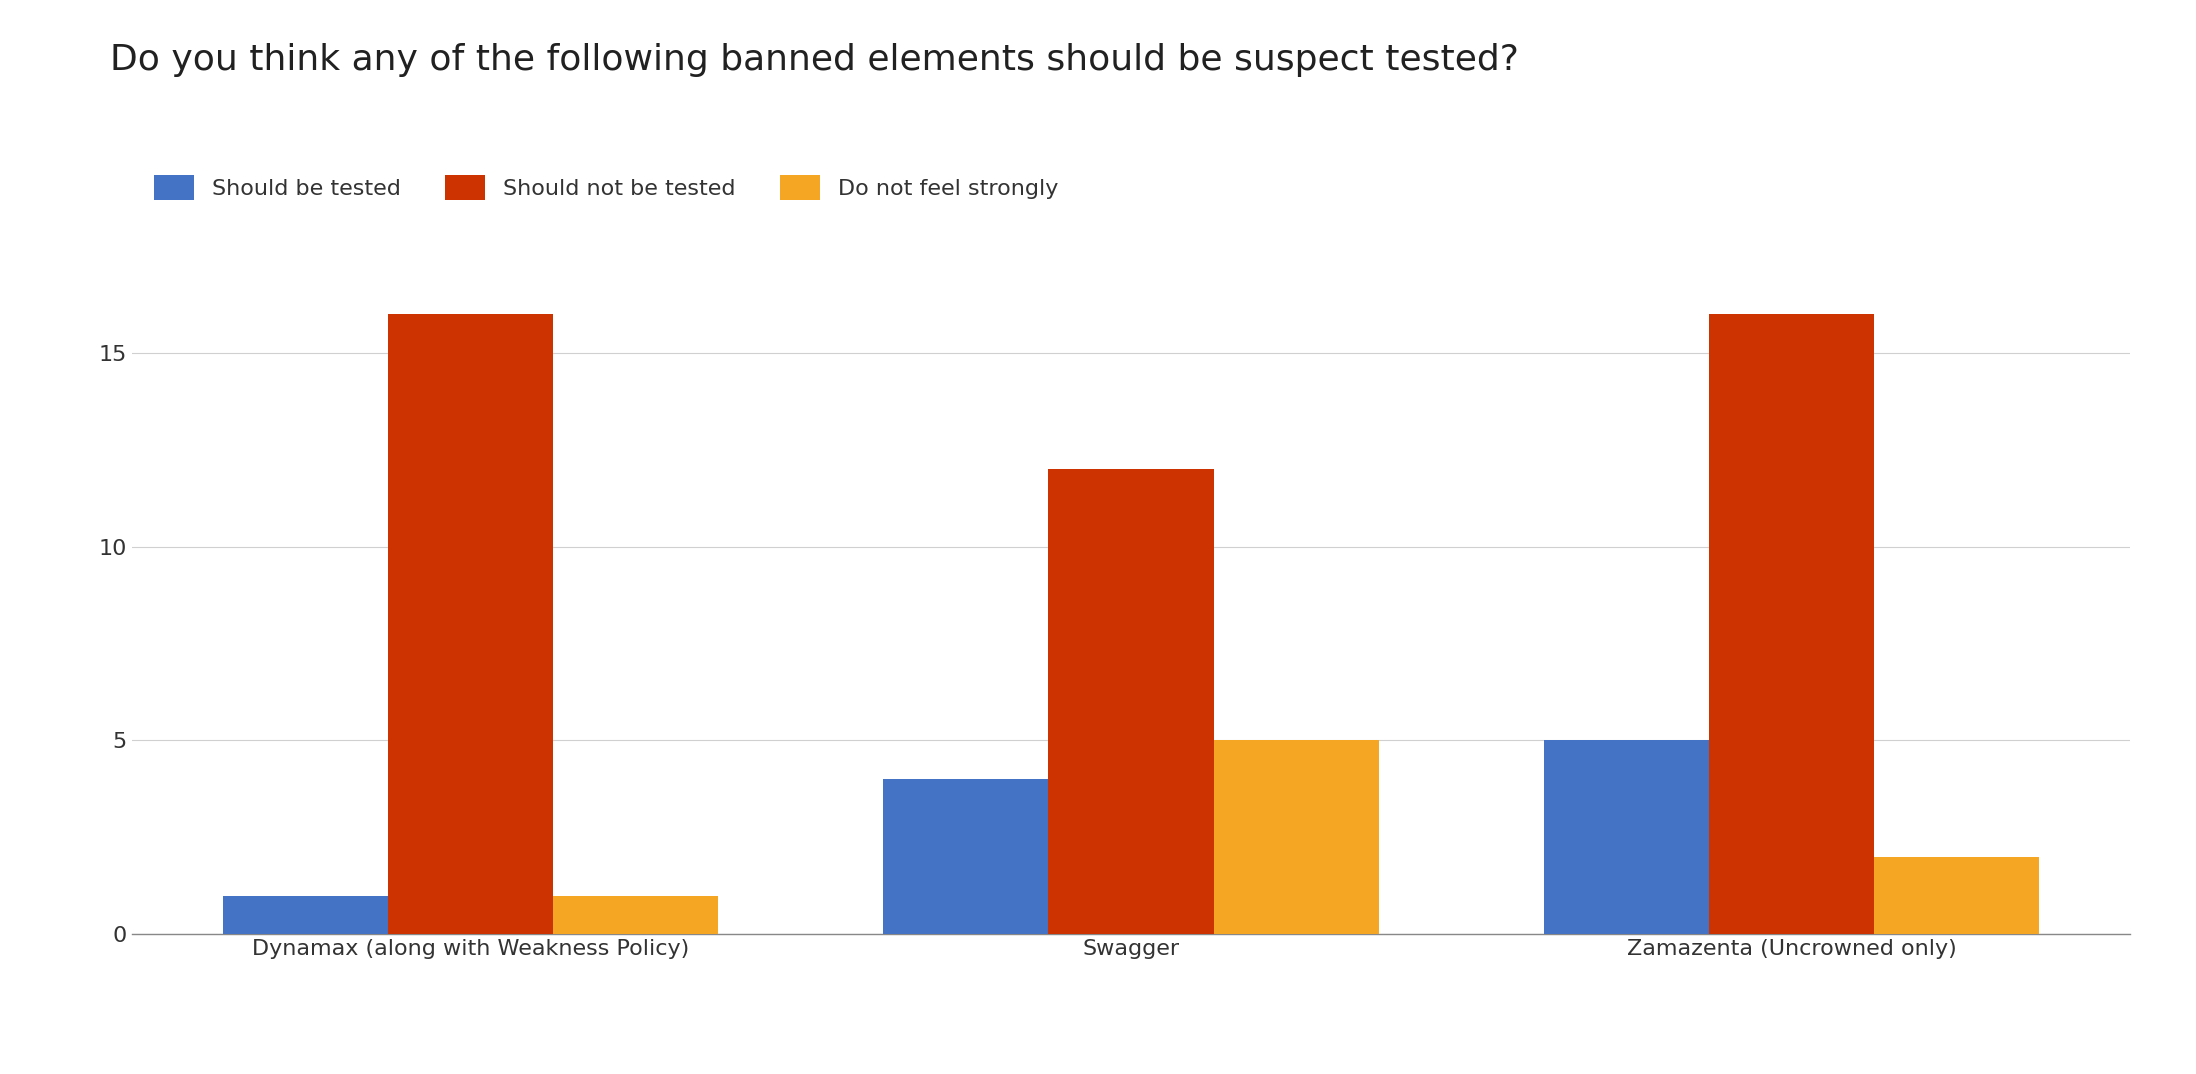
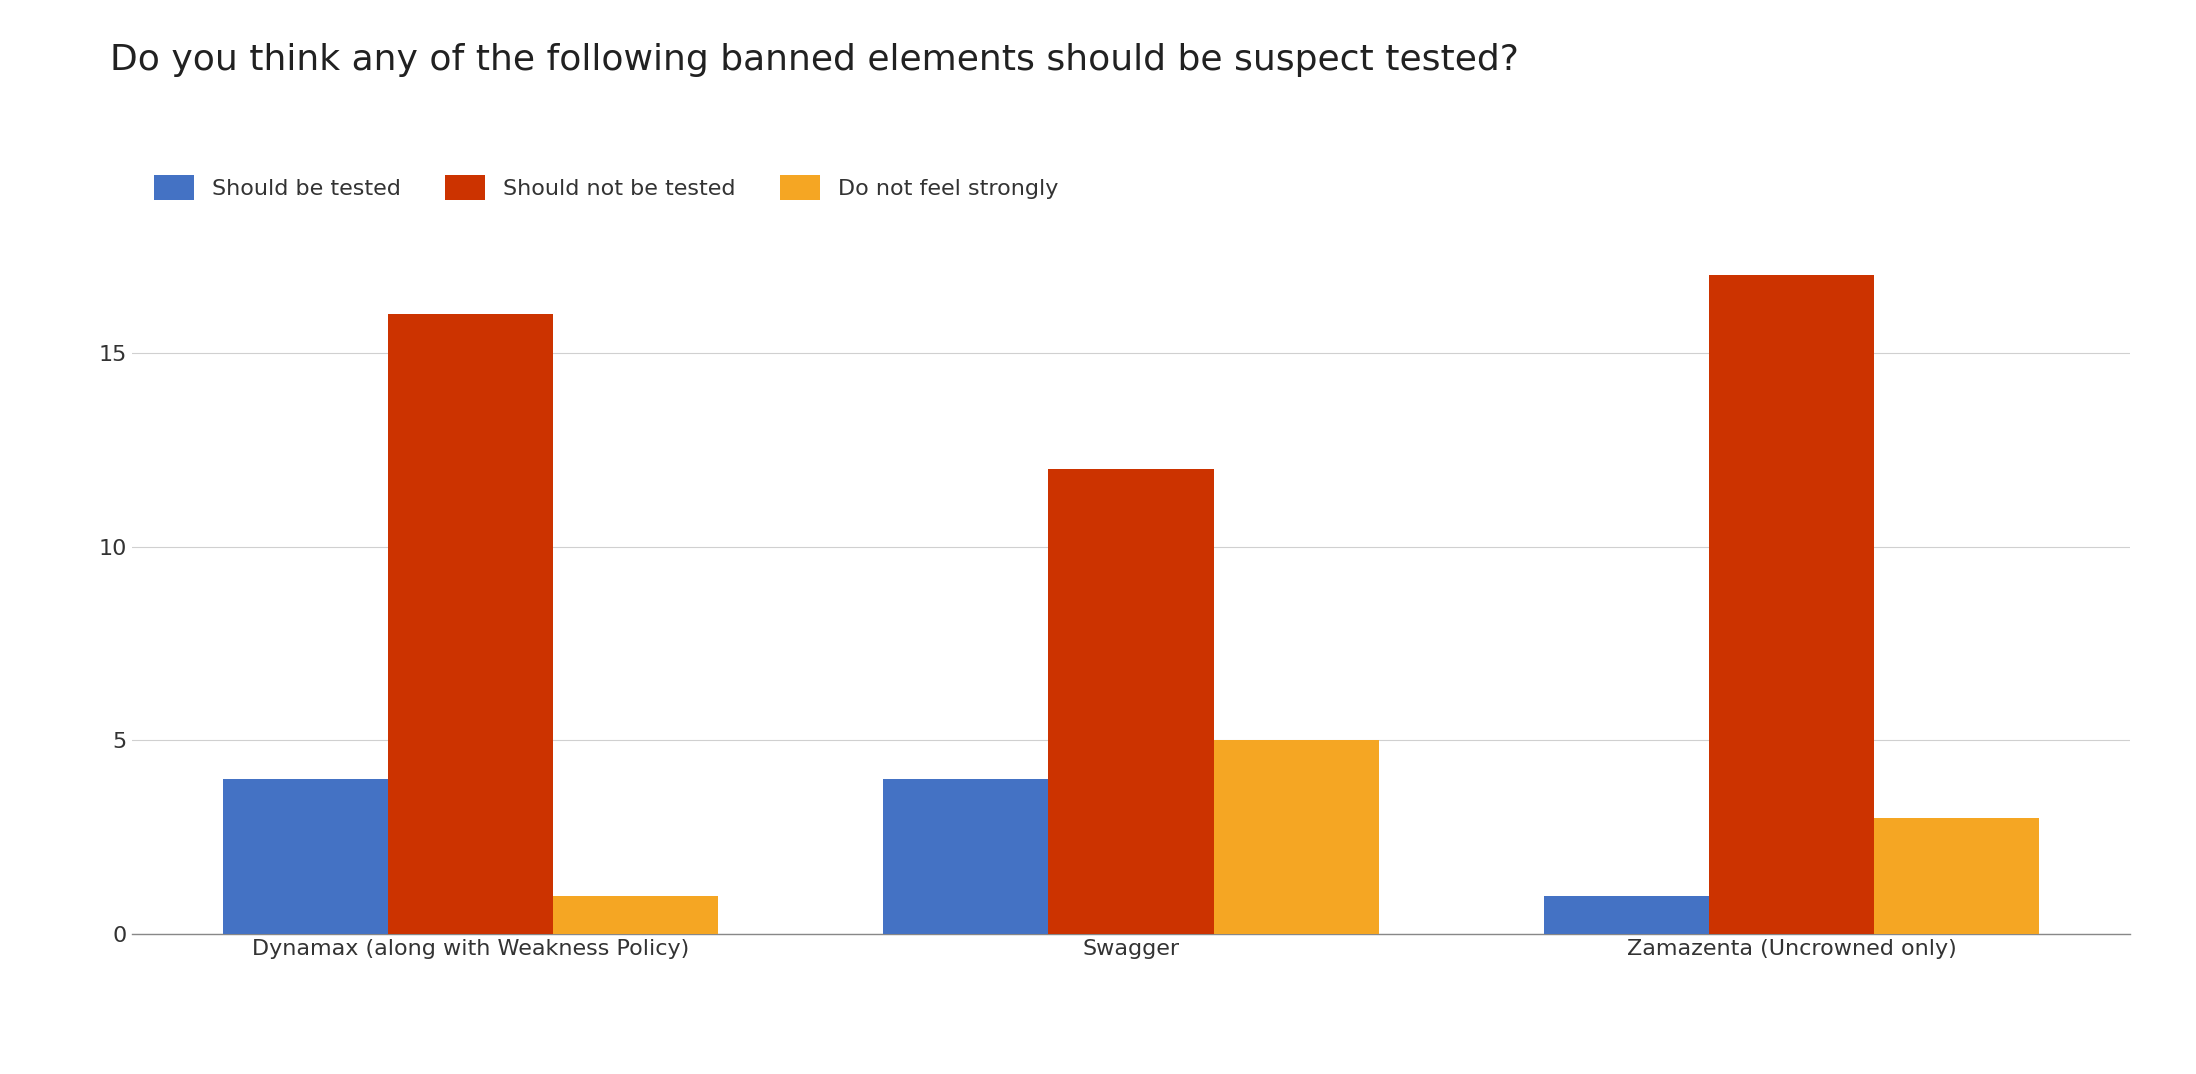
Should be tested/Dynamax (along with Weakness Policy): 1 -> 4
Should be tested/Zamazenta (Uncrowned only): 5 -> 1
Should not be tested/Zamazenta (Uncrowned only): 16 -> 17
Do not feel strongly/Zamazenta (Uncrowned only): 2 -> 3
